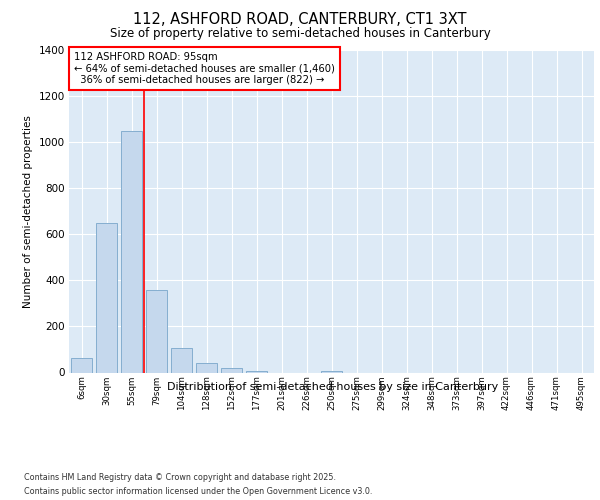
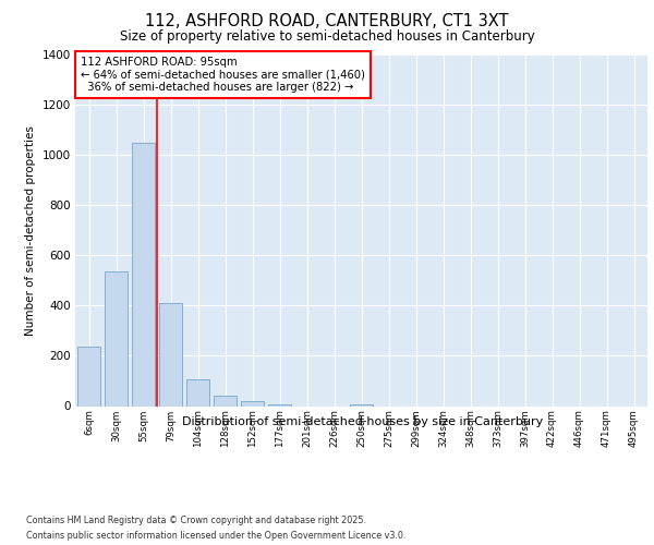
6sqm: 65 -> 235
30sqm: 650 -> 535
79sqm: 360 -> 410
